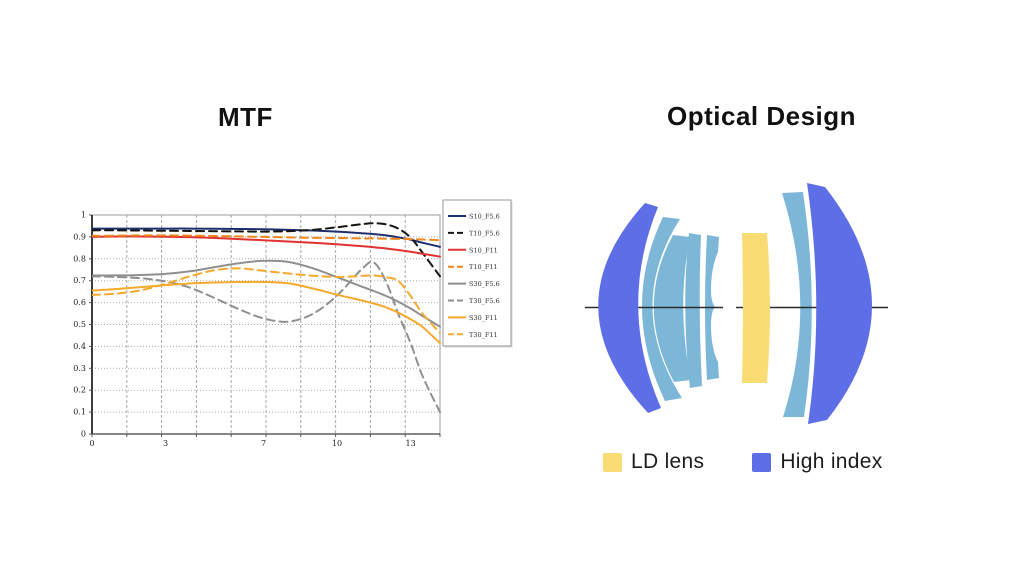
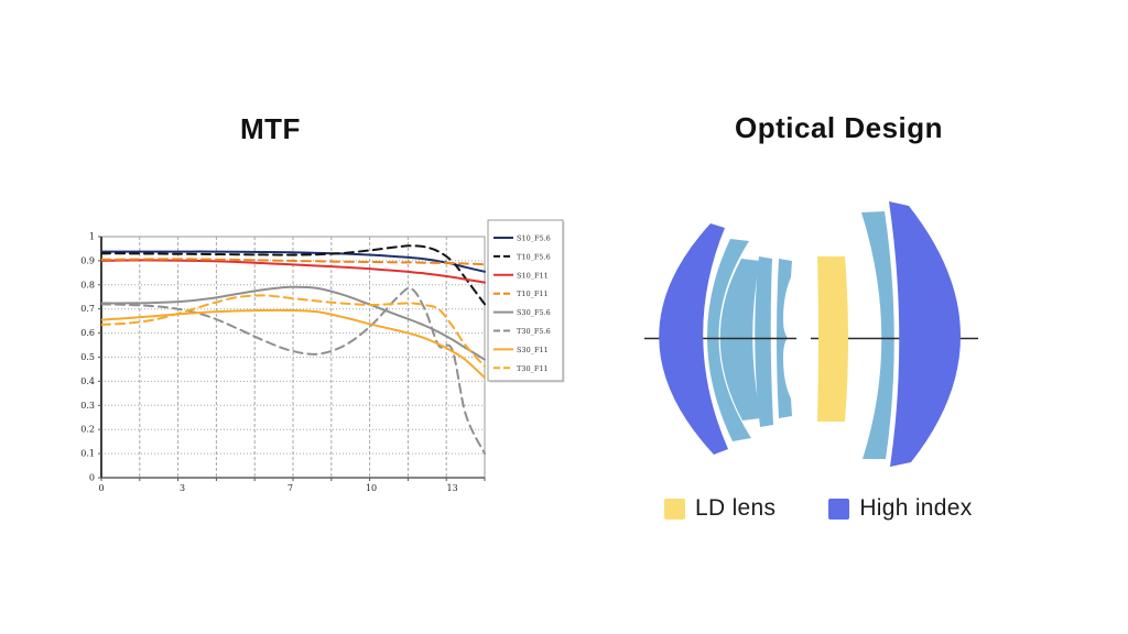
T30_F5.6/13: 0.41 -> 0.53
